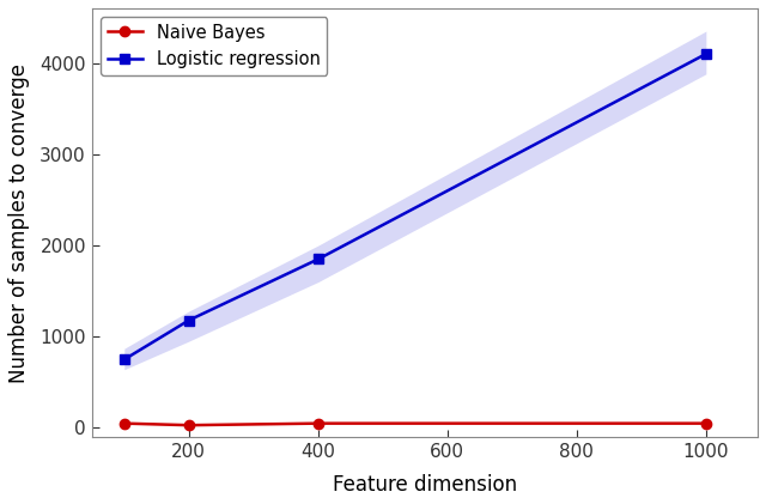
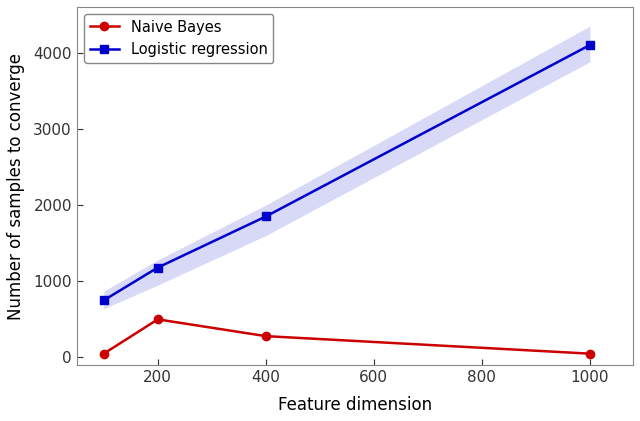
Naive Bayes/200: 30 -> 500
Naive Bayes/400: 50 -> 280
